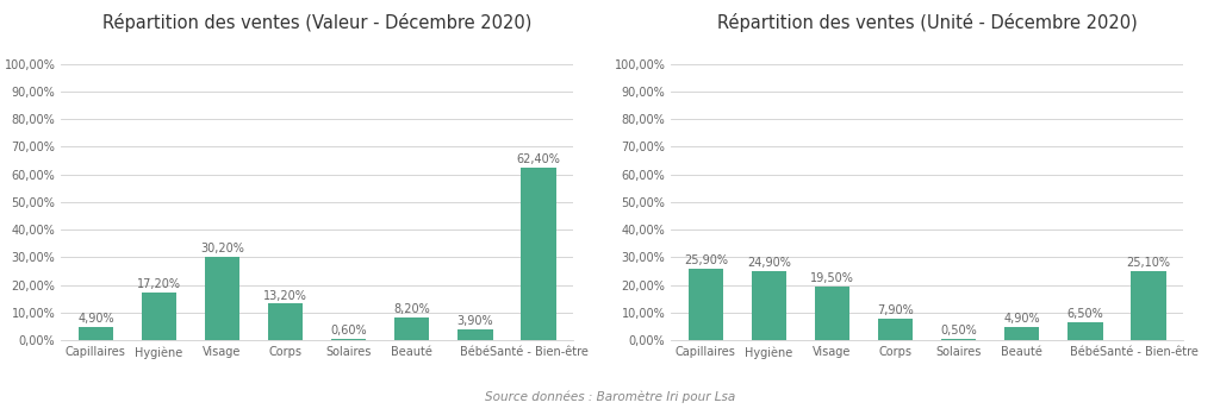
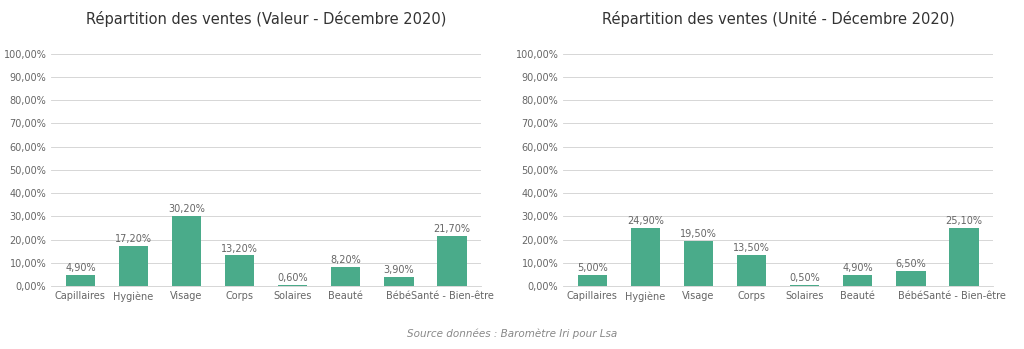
Répartition des ventes (Valeur - Décembre 2020)/Santé - Bien-être: 62,40% -> 21,70%
Répartition des ventes (Unité - Décembre 2020)/Capillaires: 25,90% -> 5,00%
Répartition des ventes (Unité - Décembre 2020)/Corps: 7,90% -> 13,50%
